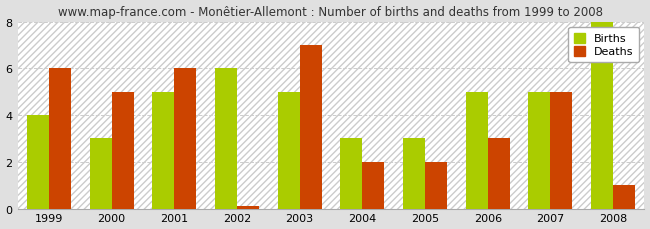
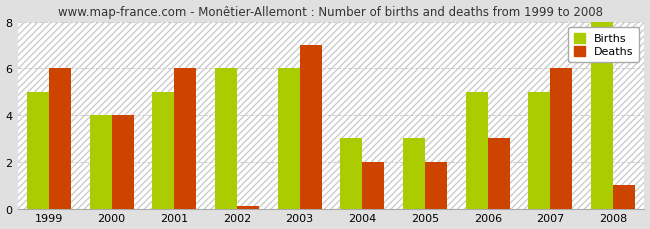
Births/1999: 4 -> 5
Births/2000: 3 -> 4
Deaths/2000: 5.0 -> 4.0
Births/2003: 5 -> 6
Deaths/2007: 5.0 -> 6.0
